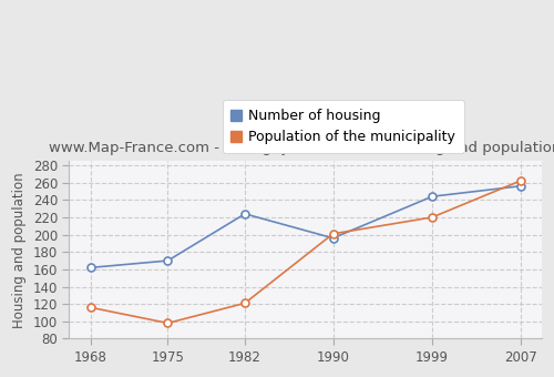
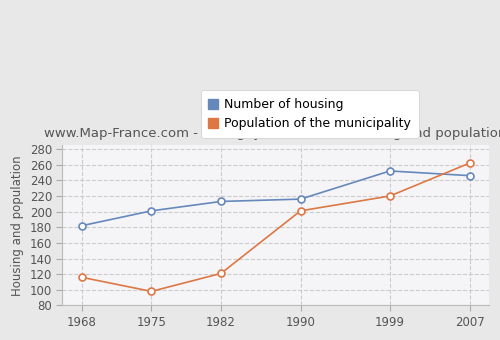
Number of housing/1968: 162 -> 182
Number of housing/1975: 170 -> 201
Number of housing/1982: 224 -> 213
Number of housing/1990: 196 -> 216
Number of housing/1999: 244 -> 252
Number of housing/2007: 256 -> 246
